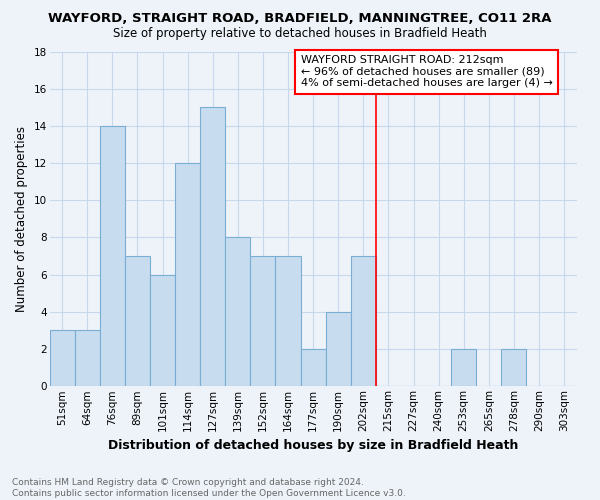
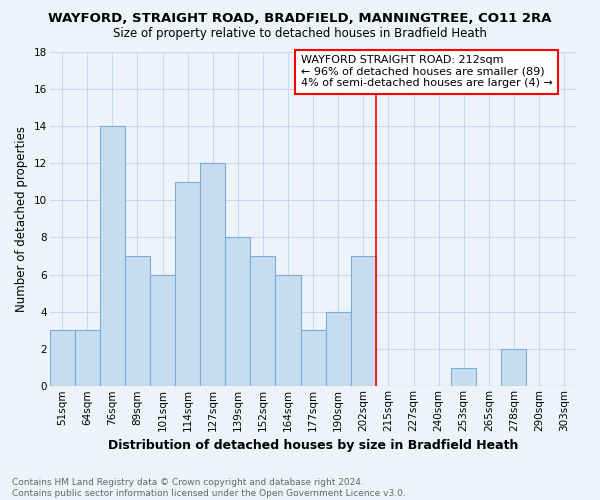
114sqm: 12 -> 11
127sqm: 15 -> 12
164sqm: 7 -> 6
177sqm: 2 -> 3
253sqm: 2 -> 1
